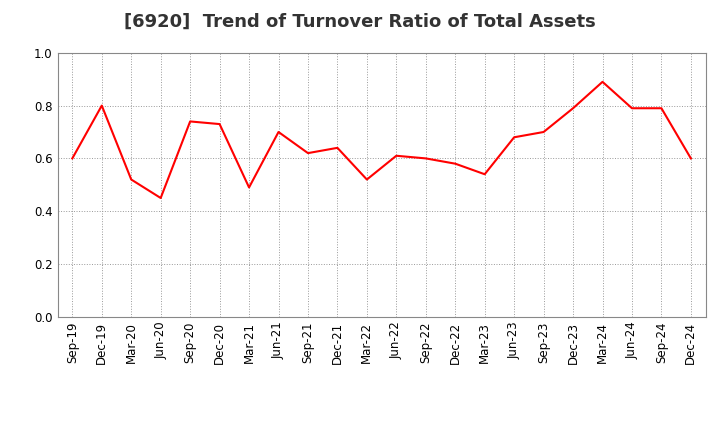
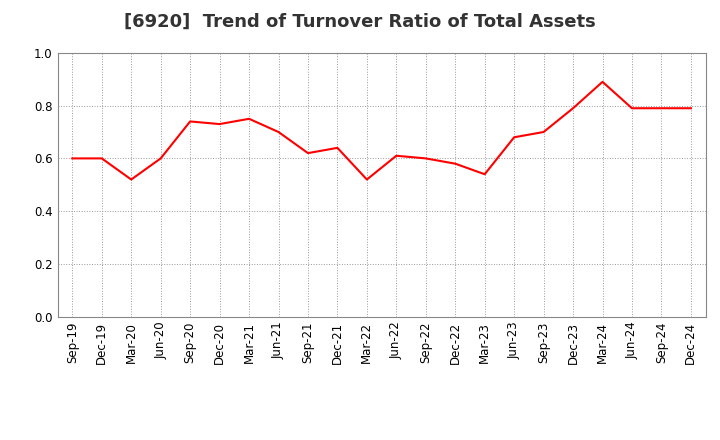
Dec-19: 0.80 -> 0.60
Jun-20: 0.45 -> 0.60
Mar-21: 0.49 -> 0.75
Dec-24: 0.60 -> 0.79
